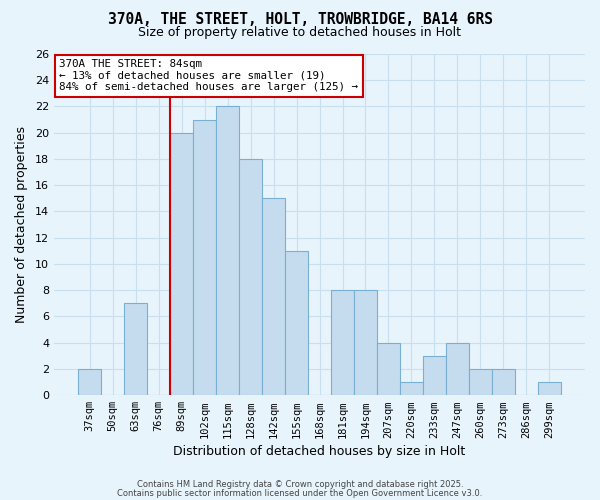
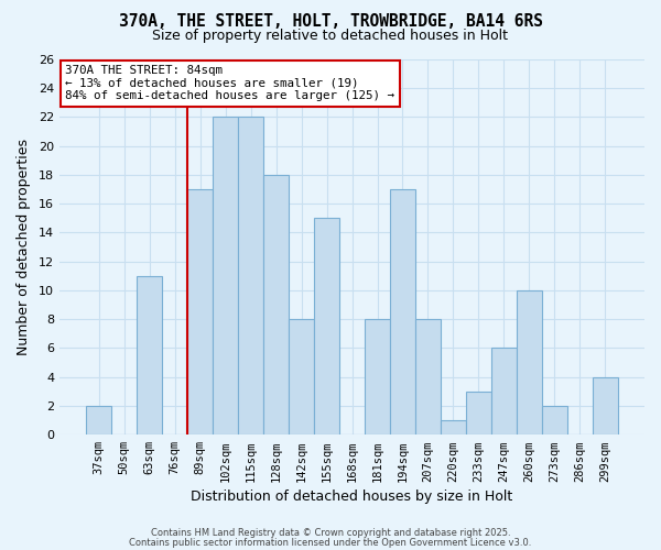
63sqm: 7 -> 11
89sqm: 20 -> 17
102sqm: 21 -> 22
142sqm: 15 -> 8
155sqm: 11 -> 15
194sqm: 8 -> 17
207sqm: 4 -> 8
247sqm: 4 -> 6
260sqm: 2 -> 10
299sqm: 1 -> 4
